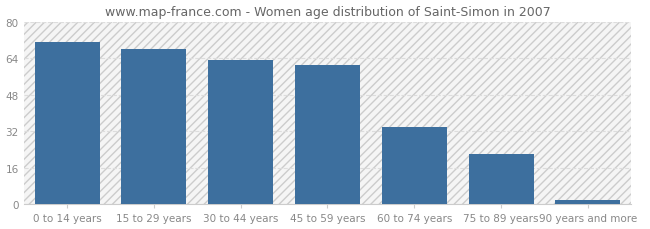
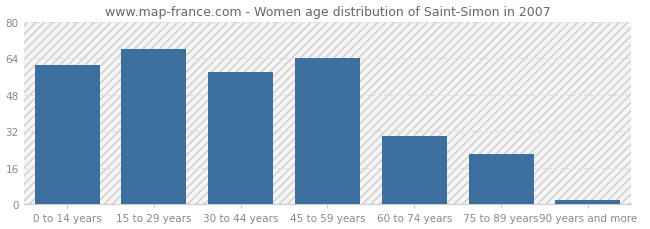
0 to 14 years: 71 -> 61
30 to 44 years: 63 -> 58
45 to 59 years: 61 -> 64
60 to 74 years: 34 -> 30
